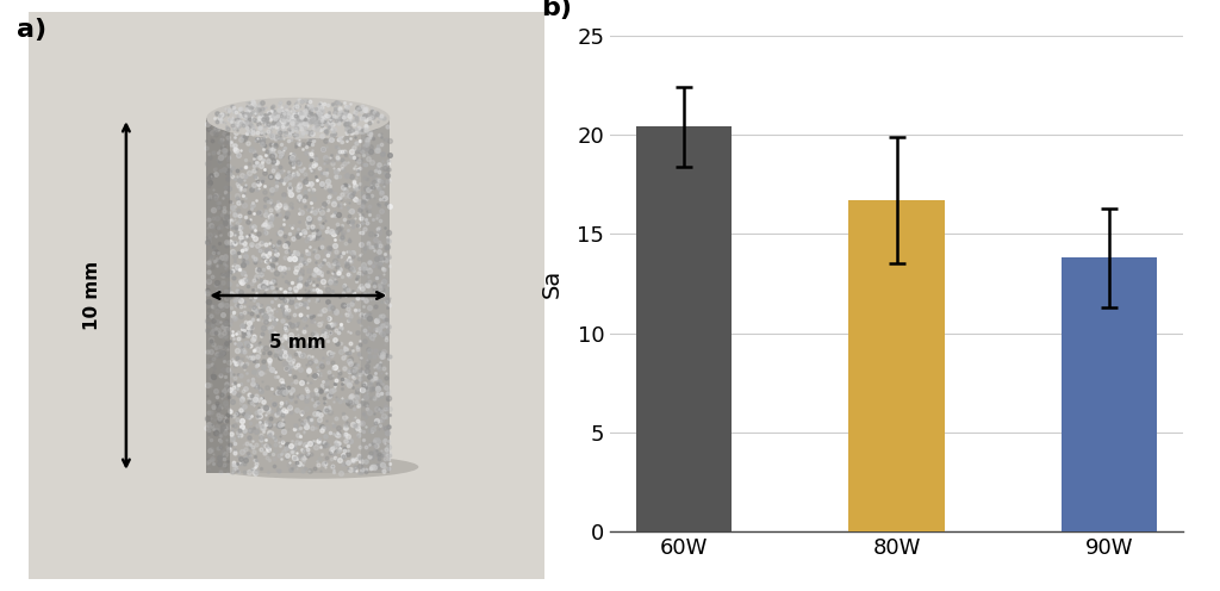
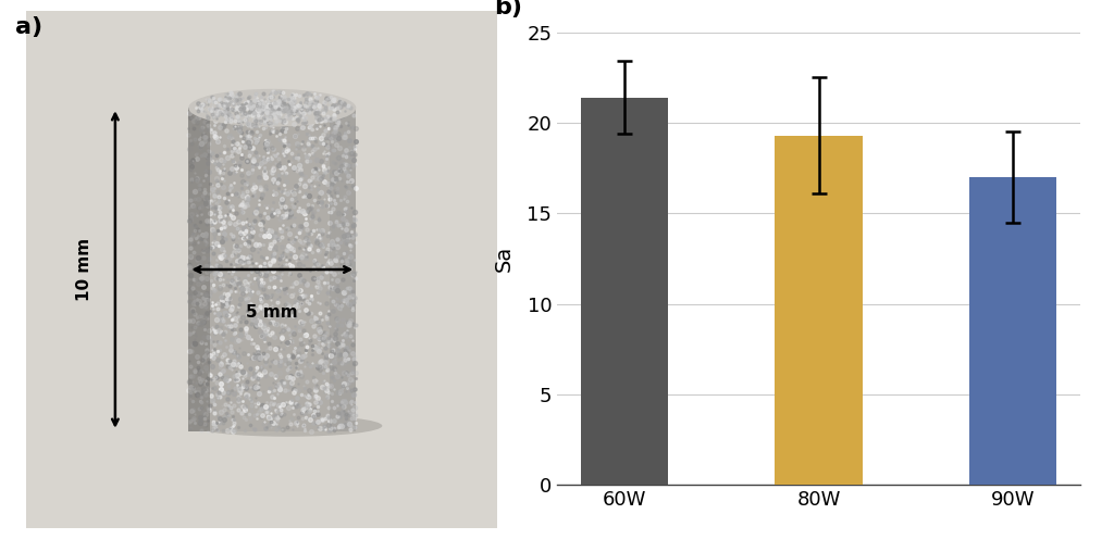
60W: 20.4 -> 21.4
80W: 16.7 -> 19.3
90W: 13.8 -> 17.0
